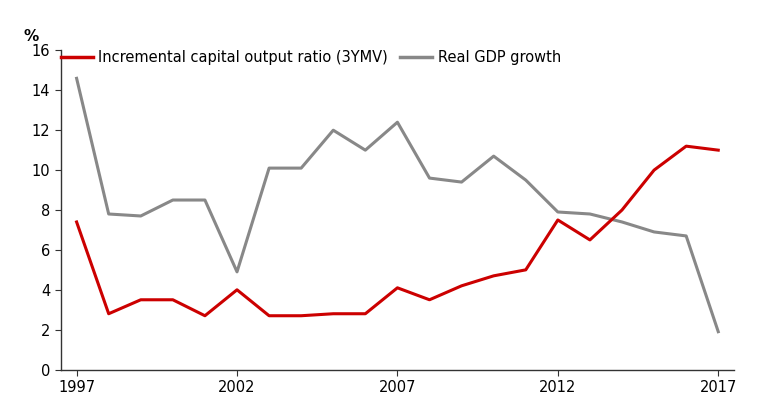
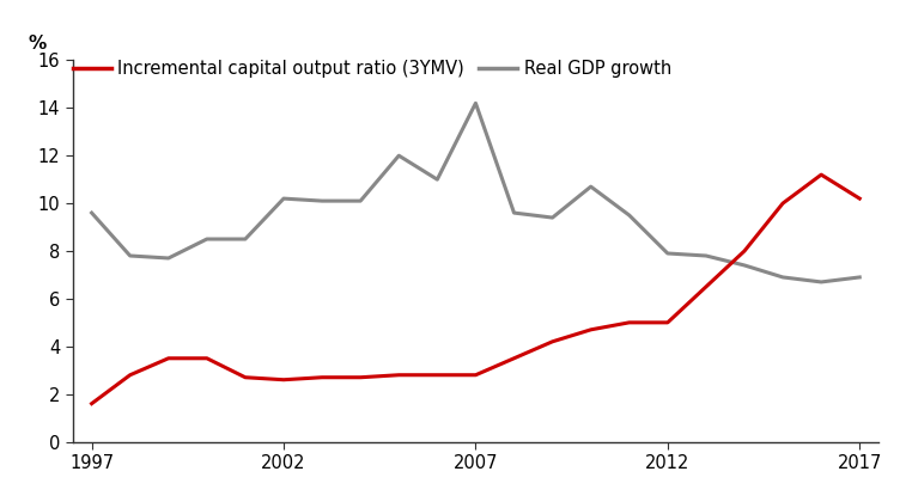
Incremental capital output ratio (3YMV)/1997: 7.4 -> 1.6
Real GDP growth/1997: 14.6 -> 9.6
Incremental capital output ratio (3YMV)/2002: 4.0 -> 2.6
Real GDP growth/2002: 4.9 -> 10.2
Incremental capital output ratio (3YMV)/2007: 4.1 -> 2.8
Real GDP growth/2007: 12.4 -> 14.2
Incremental capital output ratio (3YMV)/2012: 7.5 -> 5.0
Incremental capital output ratio (3YMV)/2017: 11.0 -> 10.2
Real GDP growth/2017: 1.9 -> 6.9
